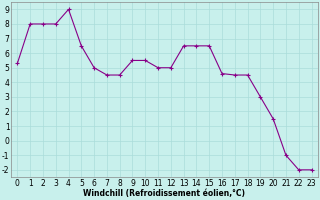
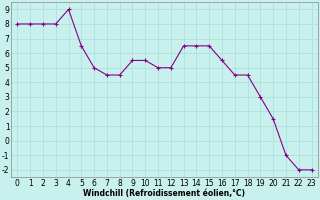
0: 5.3 -> 8.0
16: 4.6 -> 5.5
